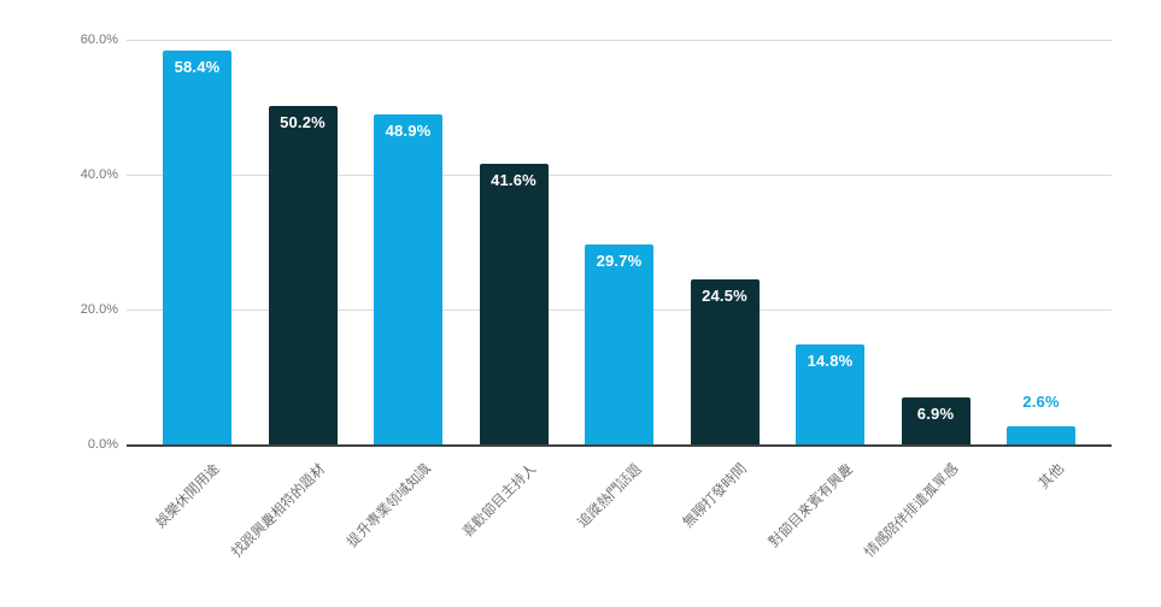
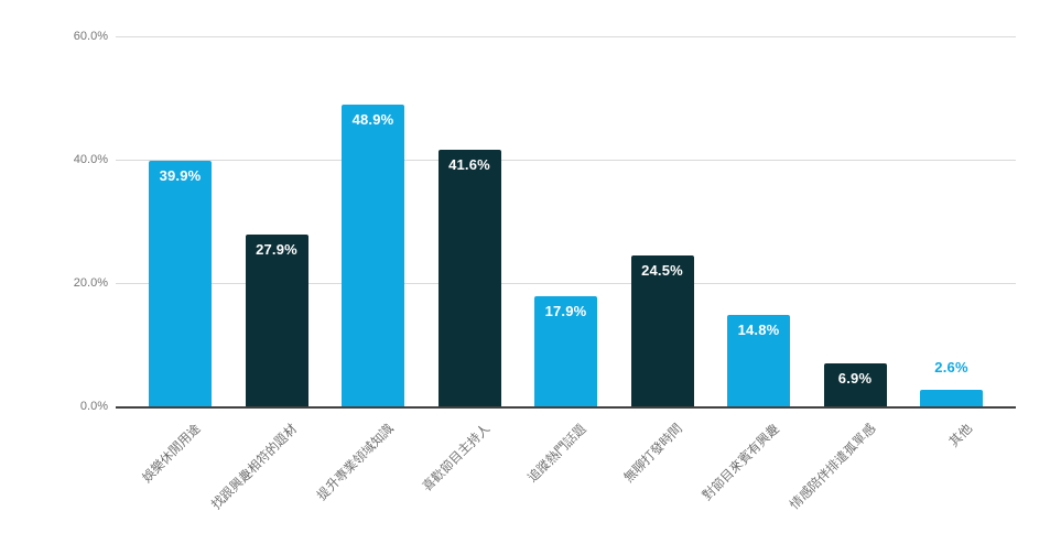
娛樂休閒用途: 58.4% -> 39.9%
找跟興趣相符的題材: 50.2% -> 27.9%
追蹤熱門話題: 29.7% -> 17.9%
